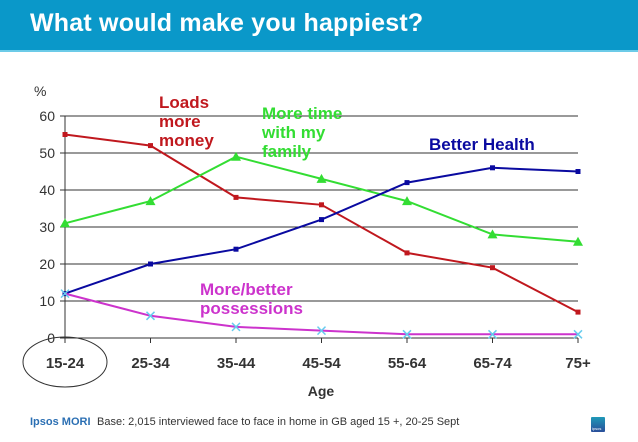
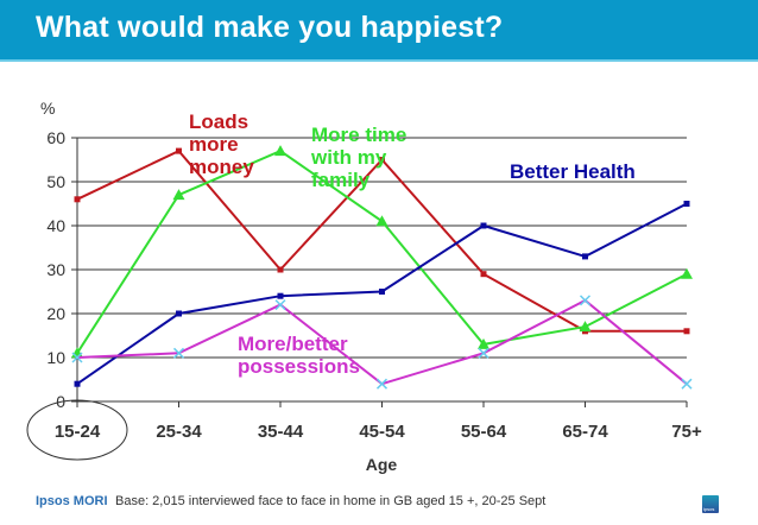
Loads more money/15-24: 55 -> 46
More time with my family/15-24: 31 -> 11
Better Health/15-24: 12 -> 4
More/better possessions/15-24: 12 -> 10
Loads more money/25-34: 52 -> 57
More time with my family/25-34: 37 -> 47
More/better possessions/25-34: 6 -> 11
Loads more money/35-44: 38 -> 30
More time with my family/35-44: 49 -> 57
More/better possessions/35-44: 3 -> 22
Loads more money/45-54: 36 -> 55
More time with my family/45-54: 43 -> 41
Better Health/45-54: 32 -> 25
More/better possessions/45-54: 2 -> 4
Loads more money/55-64: 23 -> 29
More time with my family/55-64: 37 -> 13
Better Health/55-64: 42 -> 40
More/better possessions/55-64: 1 -> 11
Loads more money/65-74: 19 -> 16
More time with my family/65-74: 28 -> 17
Better Health/65-74: 46 -> 33
More/better possessions/65-74: 1 -> 23
Loads more money/75+: 7 -> 16
More time with my family/75+: 26 -> 29
More/better possessions/75+: 1 -> 4
